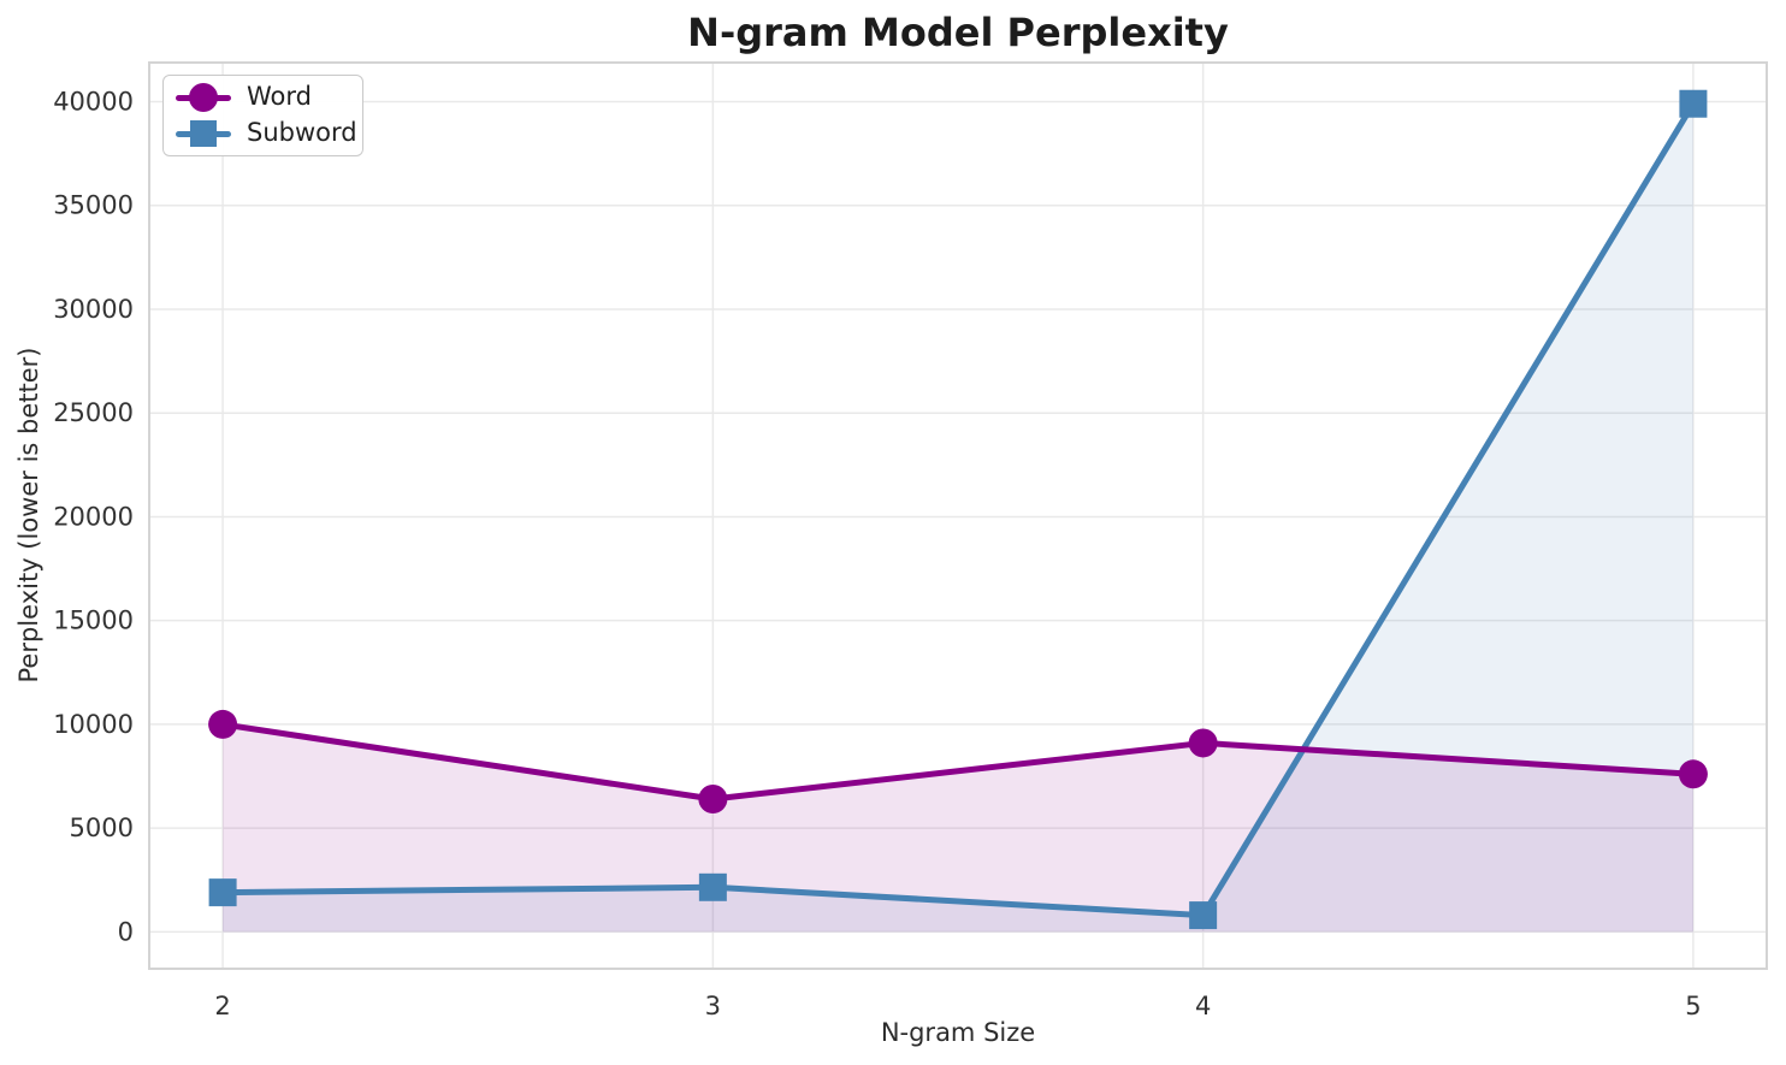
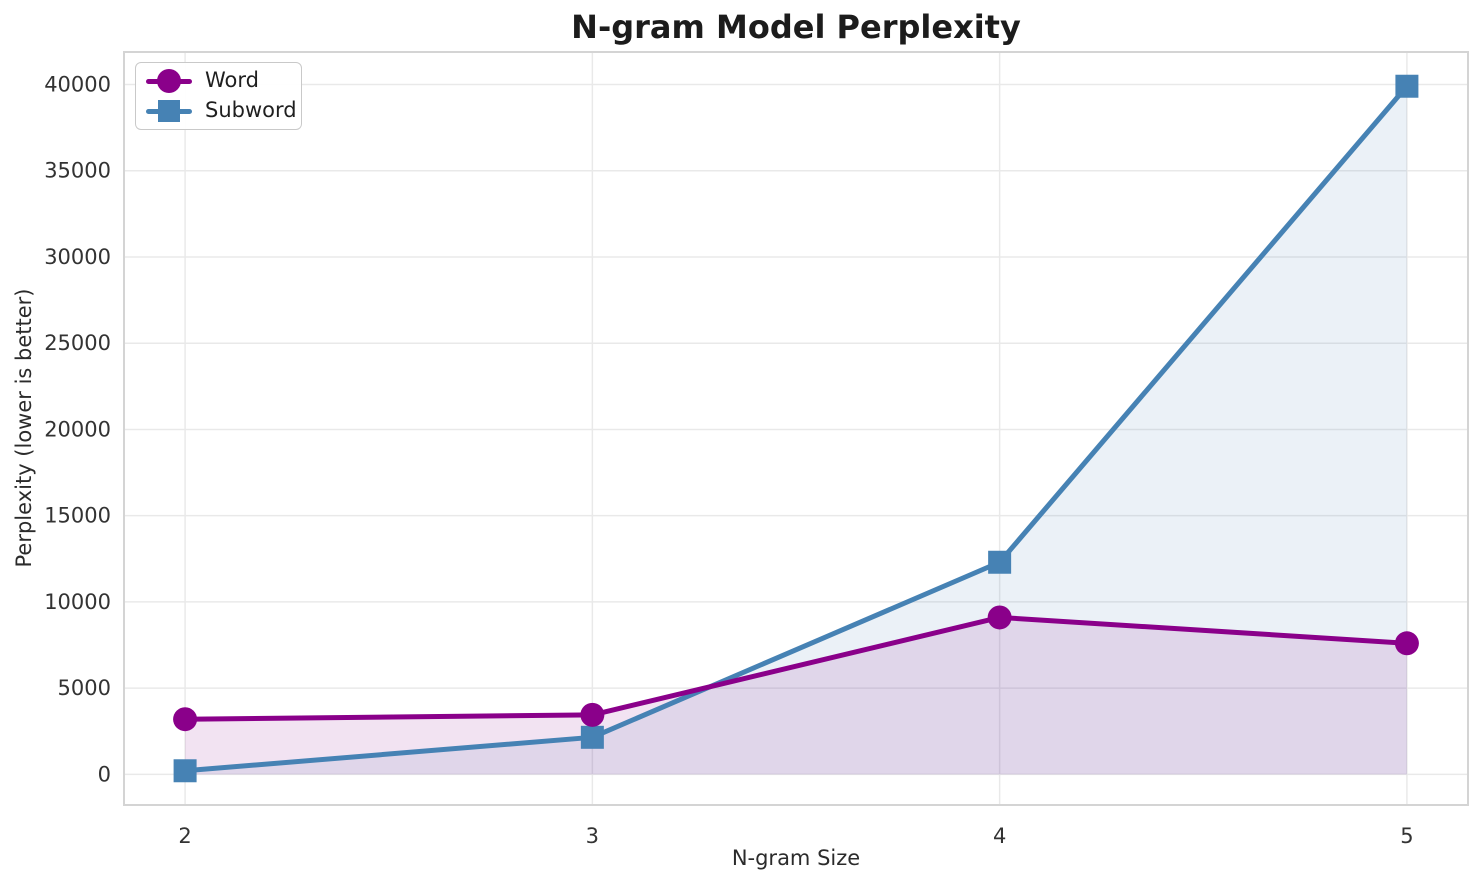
Word/2: 10000 -> 3200
Subword/2: 1900 -> 200
Word/3: 6400 -> 3400
Subword/4: 800 -> 12300
